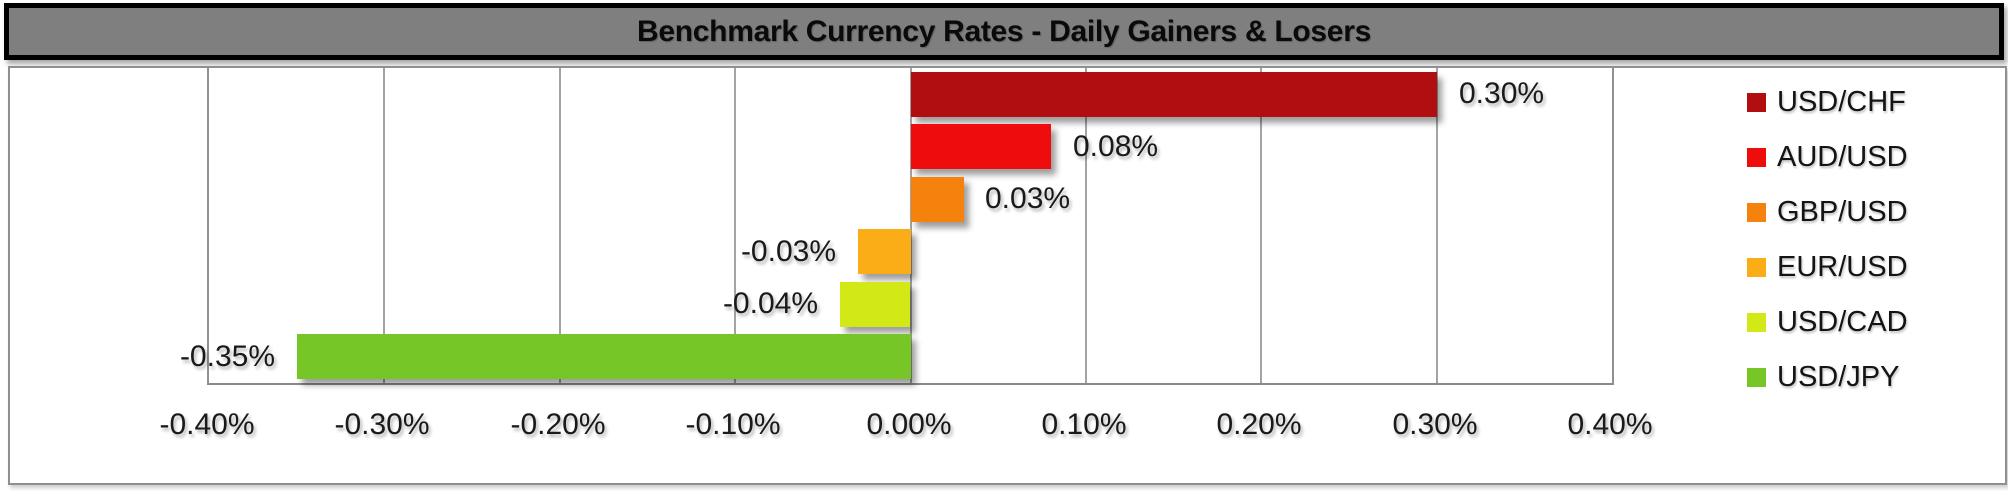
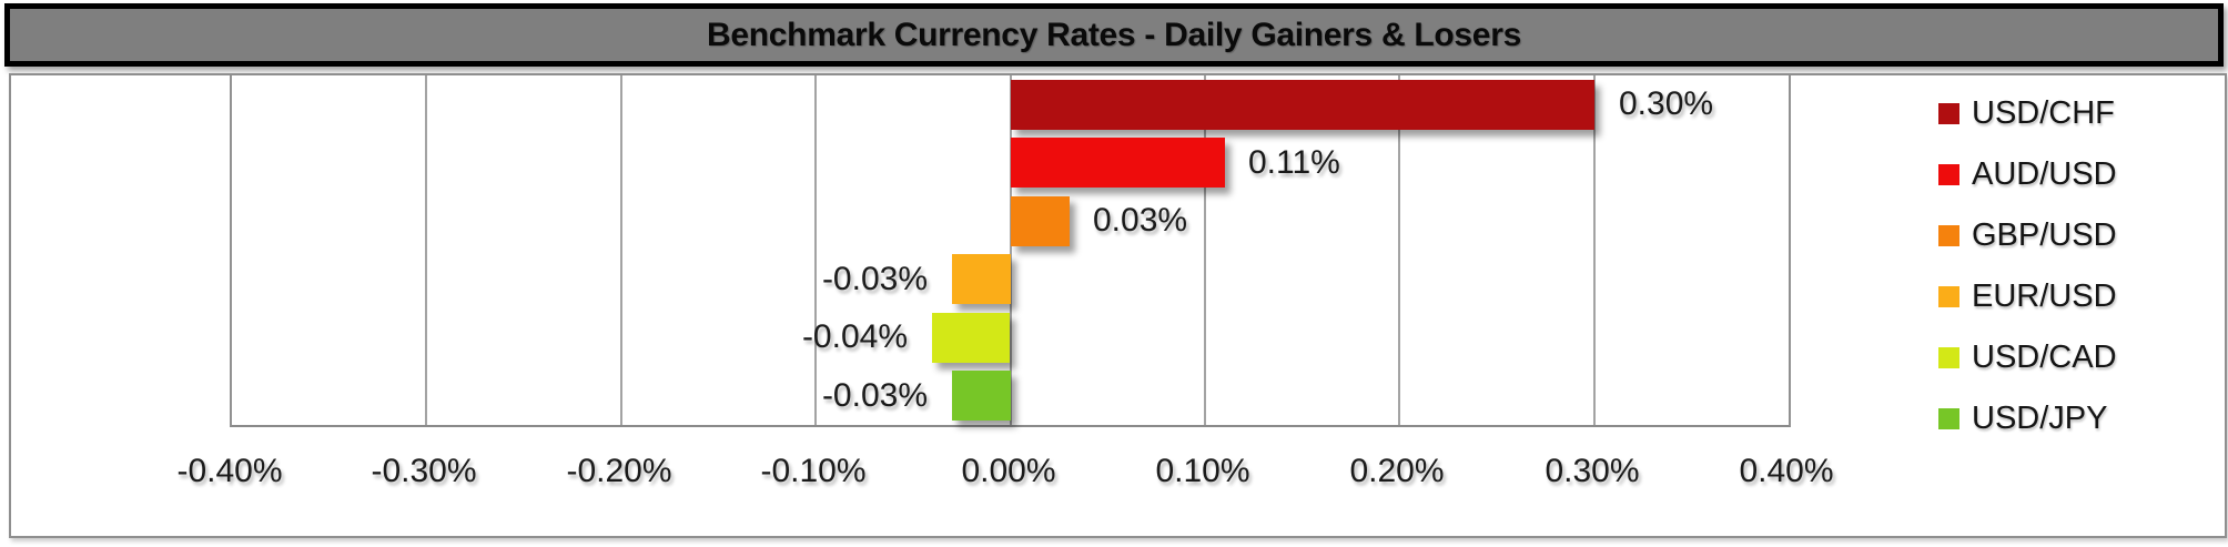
AUD/USD: 0.08% -> 0.11%
USD/JPY: -0.35% -> -0.03%
